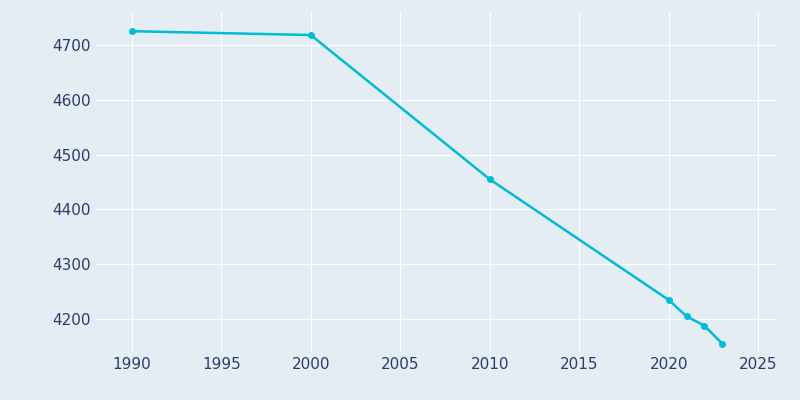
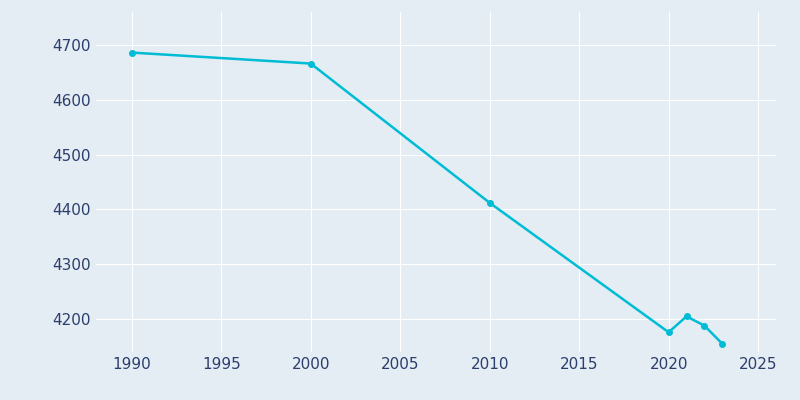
1990: 4725 -> 4686
2000: 4718 -> 4666
2010: 4455 -> 4412
2020: 4235 -> 4176
